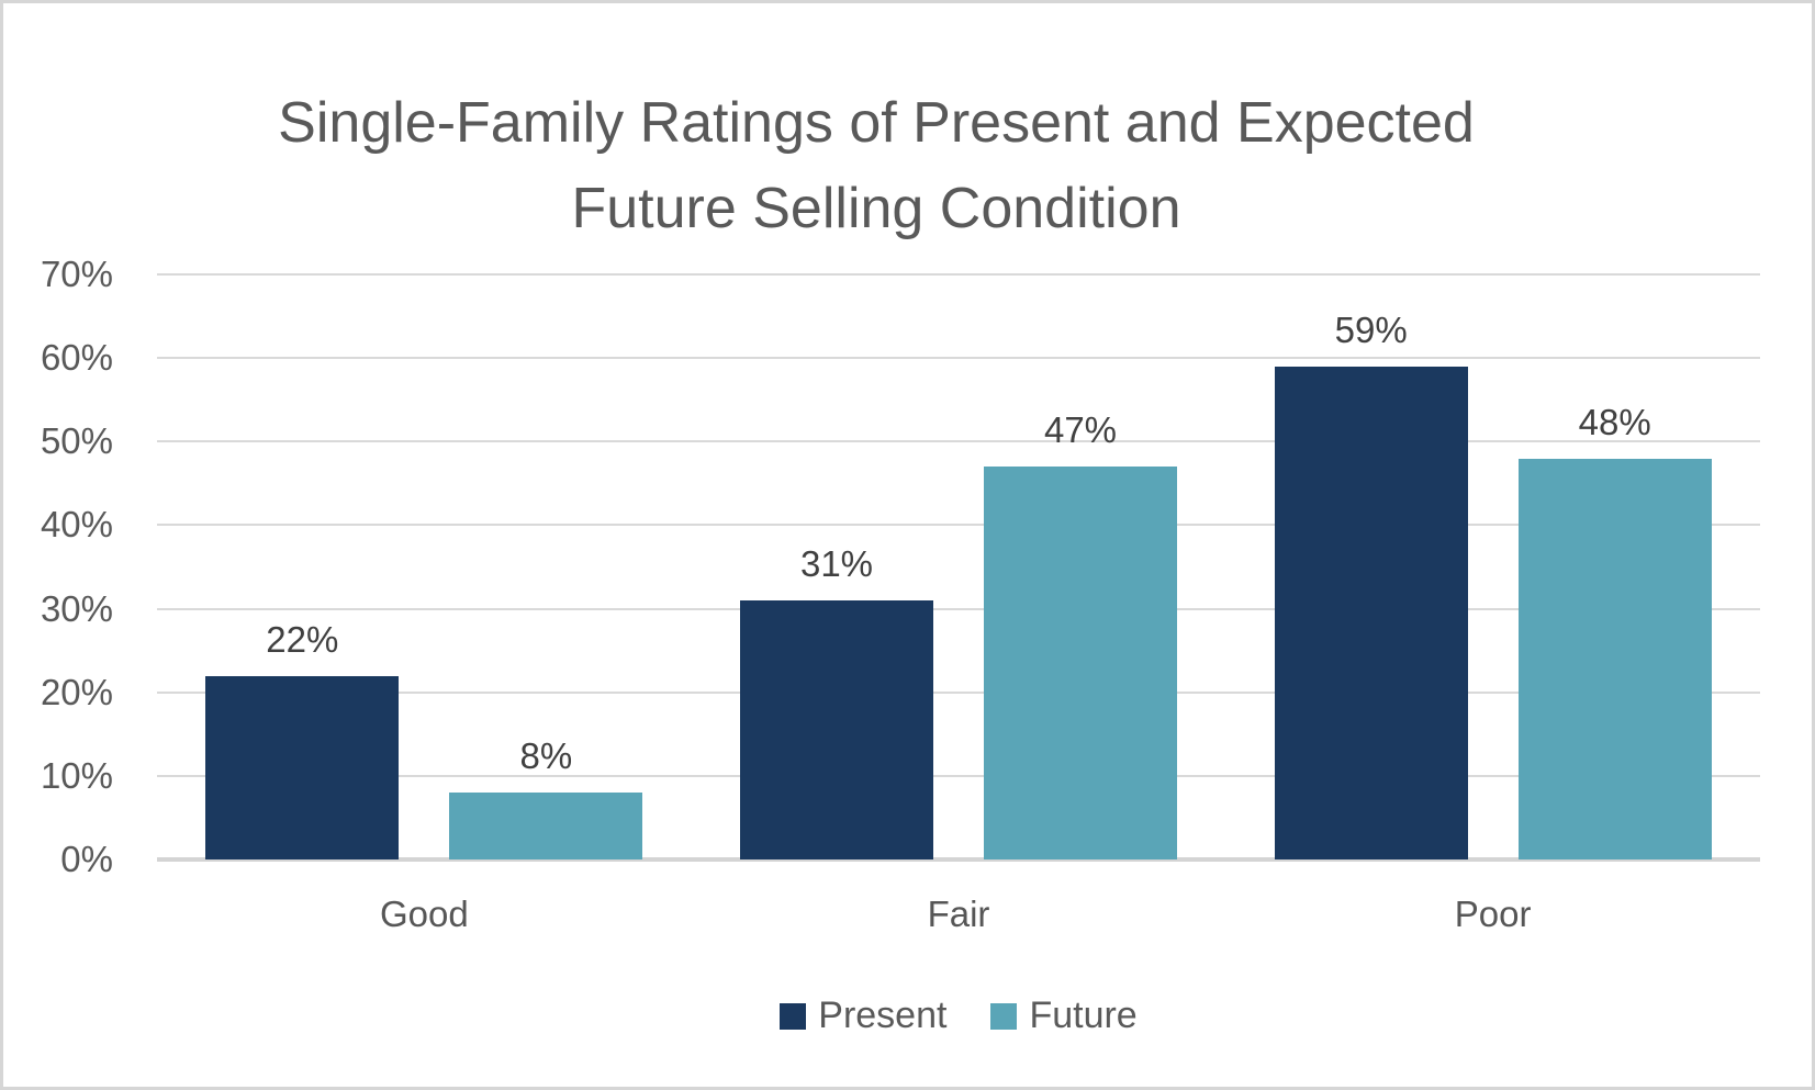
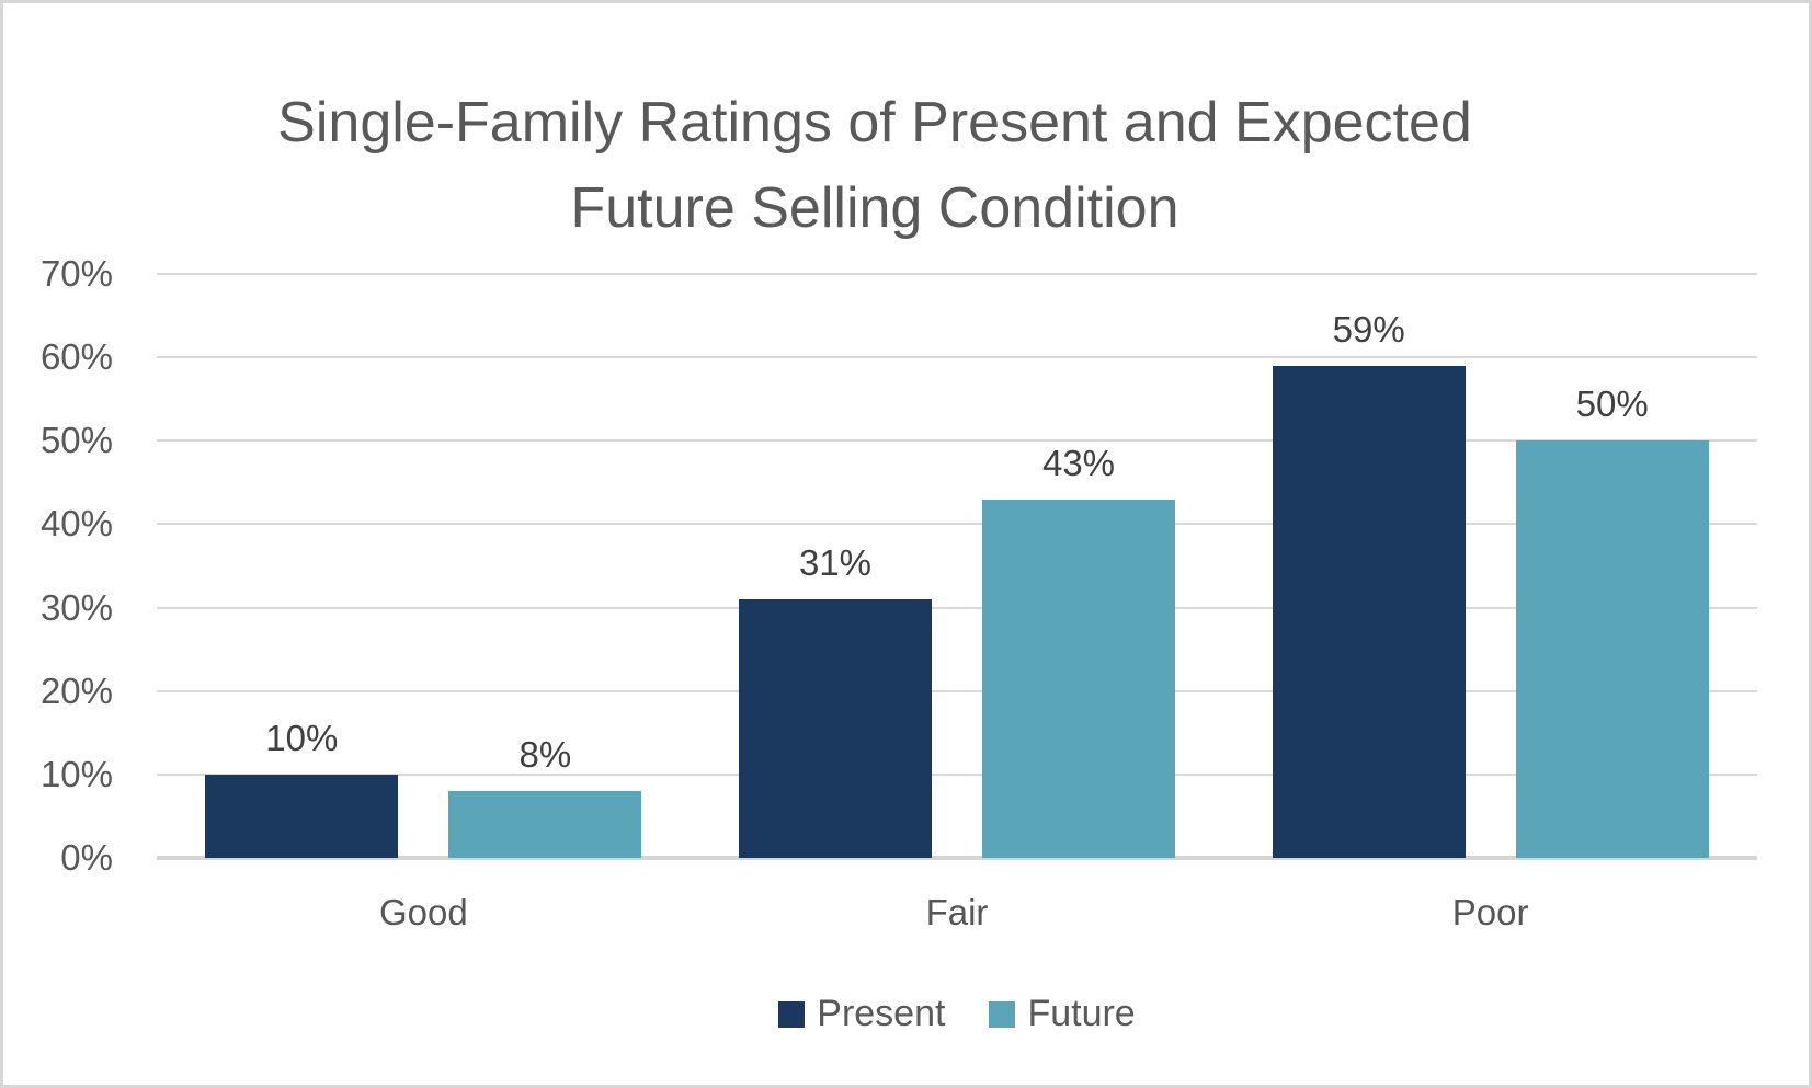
Present/Good: 22% -> 10%
Future/Fair: 47% -> 43%
Future/Poor: 48% -> 50%
